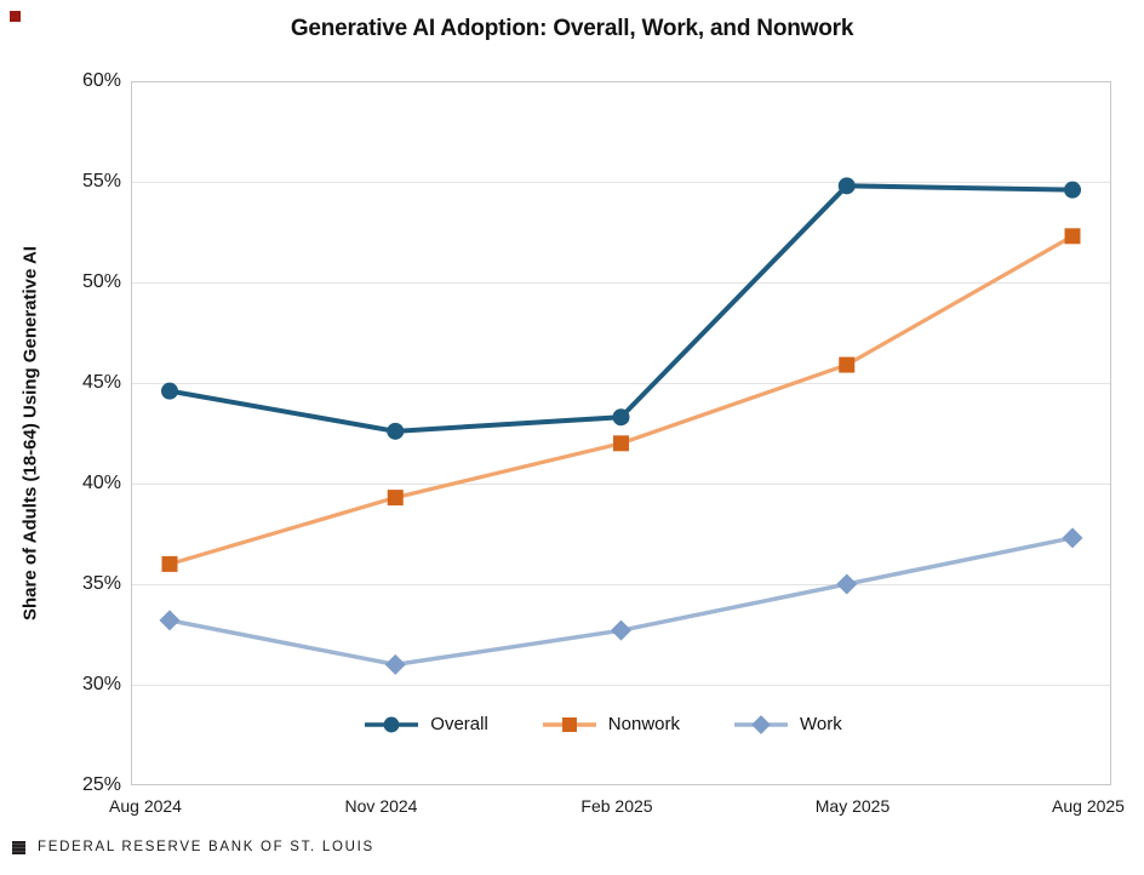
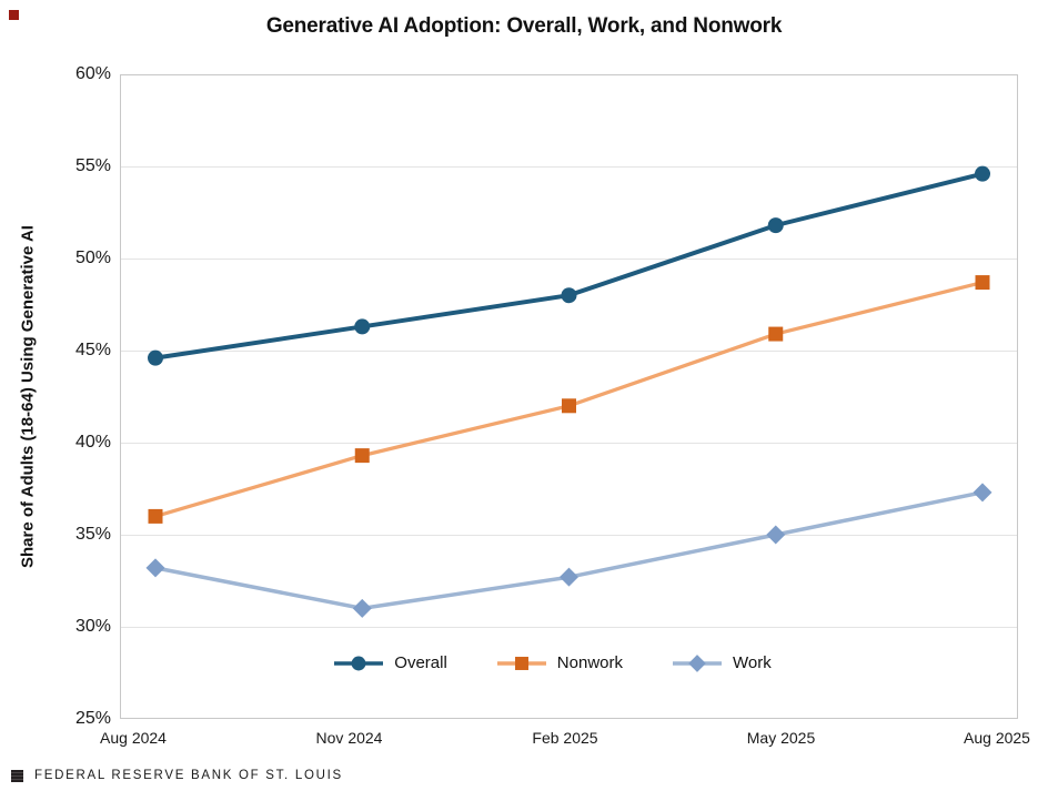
Overall/Nov 2024: 42.6% -> 46.3%
Overall/Feb 2025: 43.3% -> 48.0%
Overall/May 2025: 54.8% -> 51.8%
Nonwork/Aug 2025: 52.3% -> 48.7%
